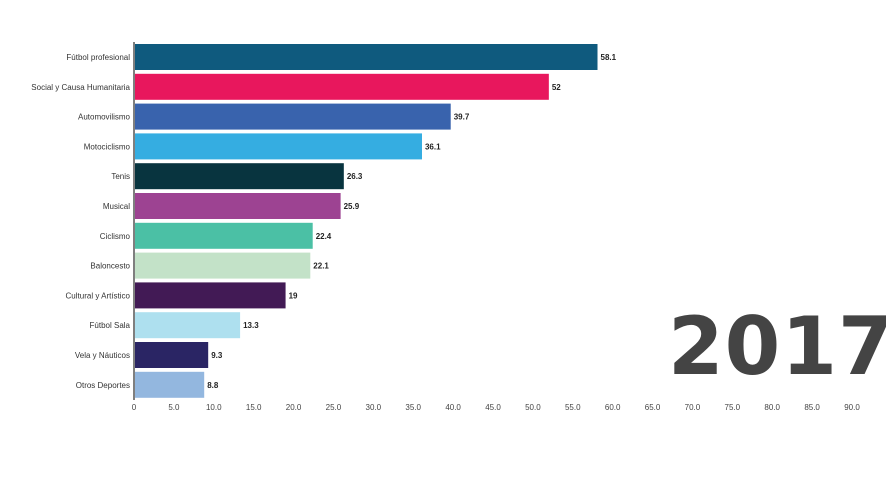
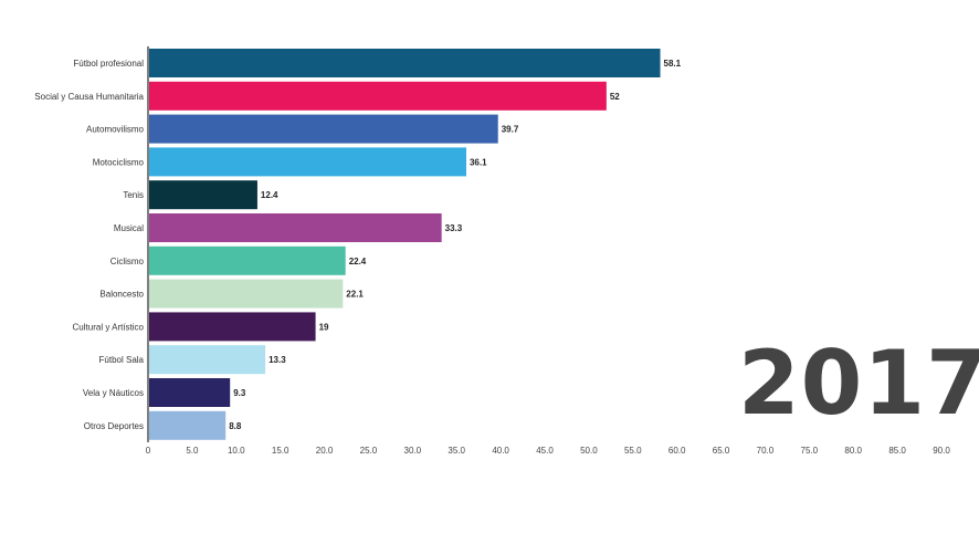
Tenis: 26.3 -> 12.4
Musical: 25.9 -> 33.3
